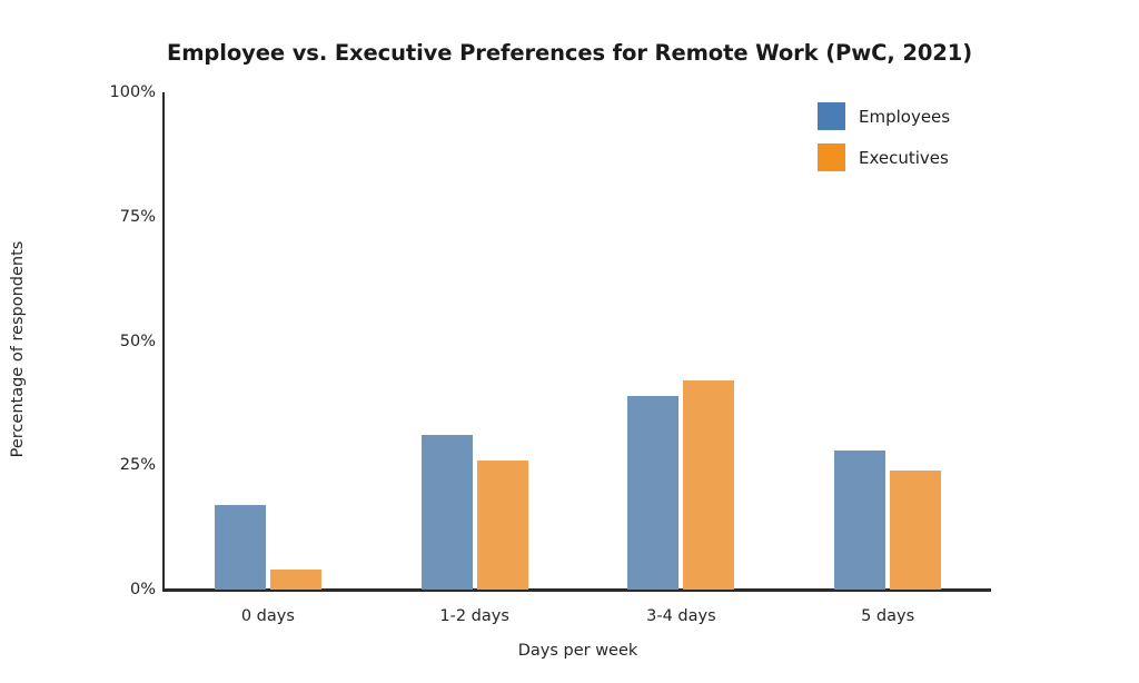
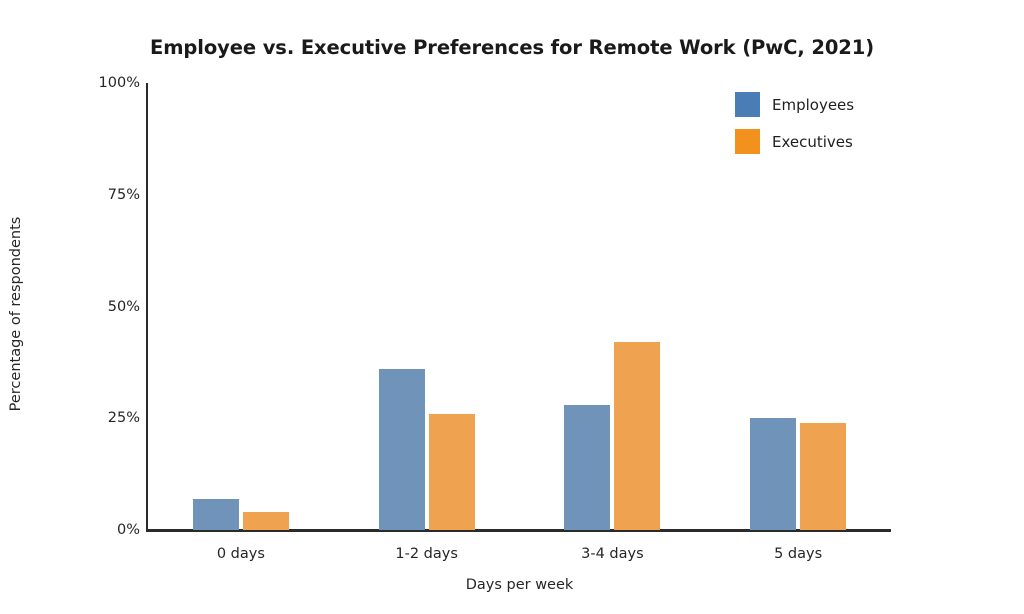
Employees/0 days: 17% -> 7%
Employees/1-2 days: 31% -> 36%
Employees/3-4 days: 39% -> 28%
Employees/5 days: 28% -> 25%
